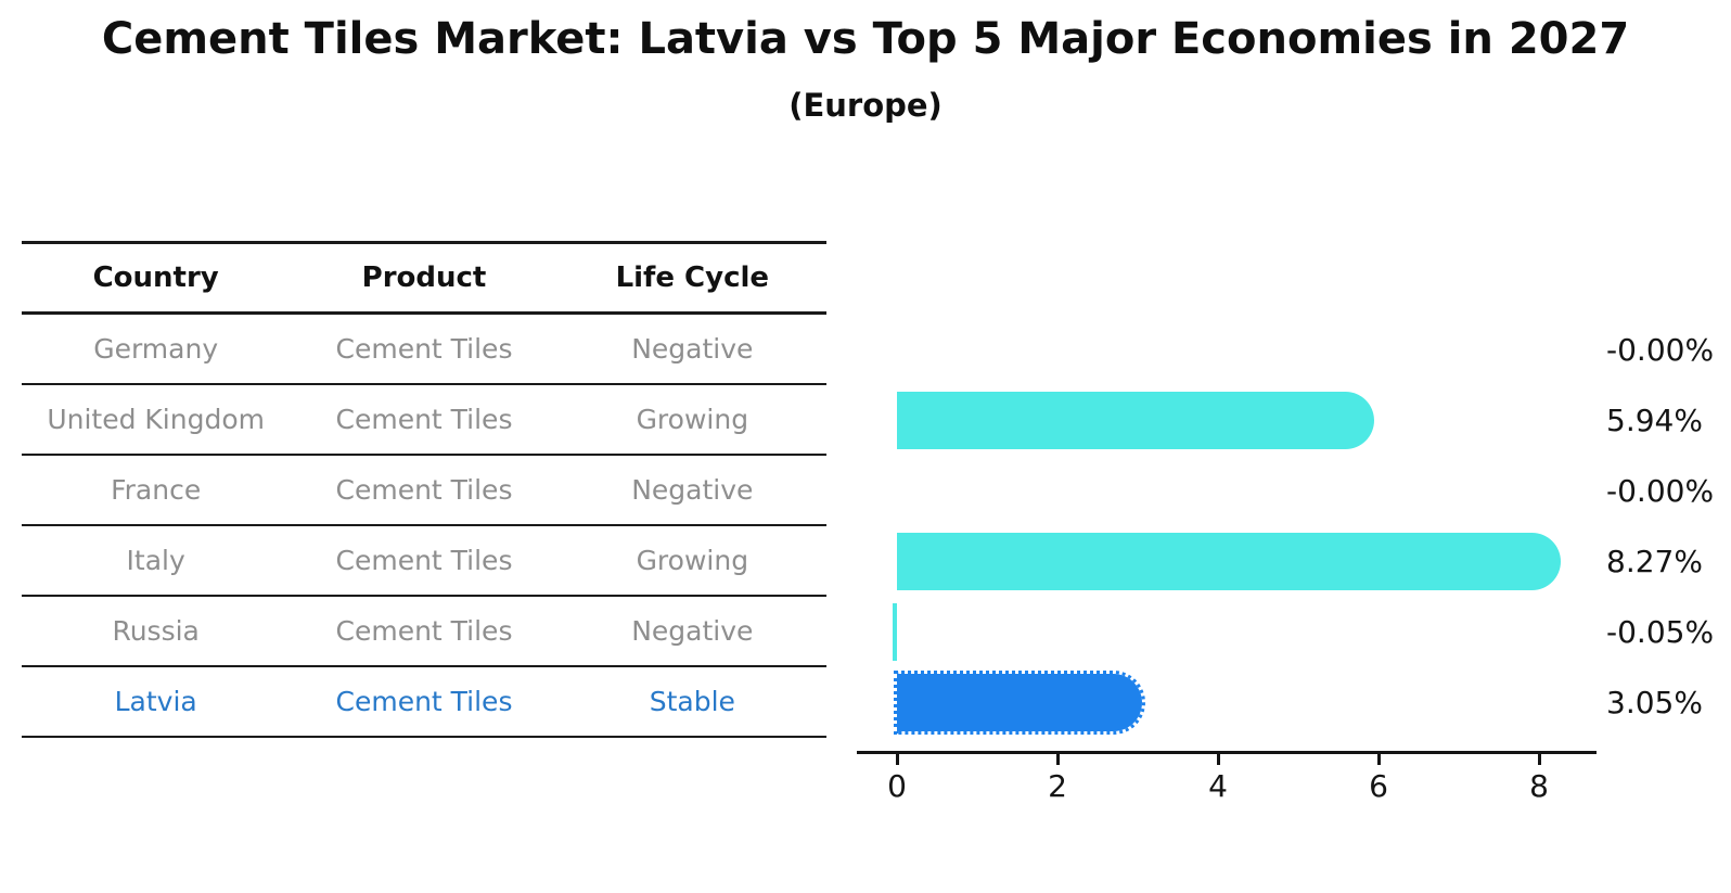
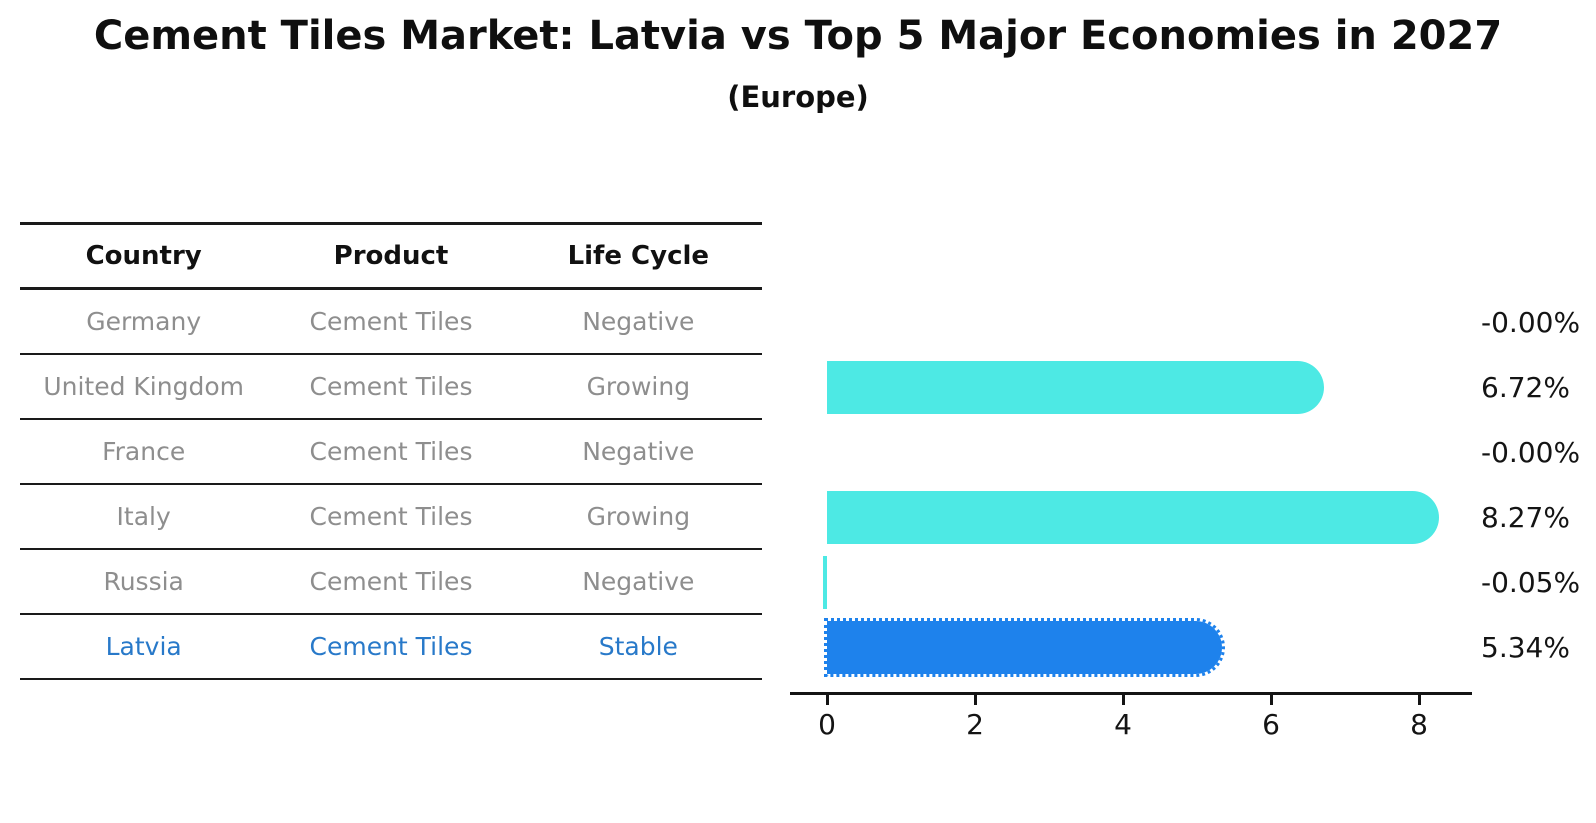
United Kingdom: 5.94% -> 6.72%
Latvia: 3.05% -> 5.34%
